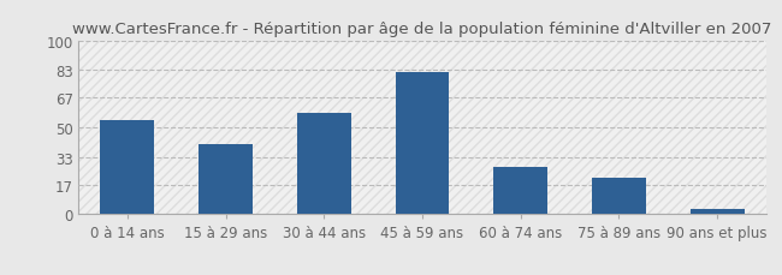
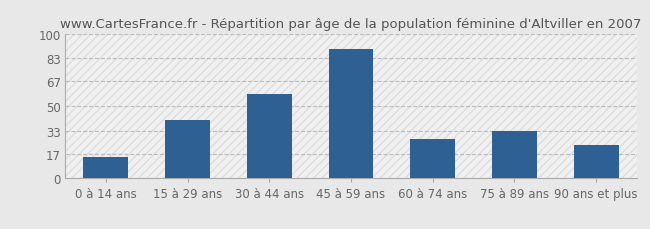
0 à 14 ans: 54 -> 15
45 à 59 ans: 82 -> 89
75 à 89 ans: 21 -> 33
90 ans et plus: 3 -> 23
